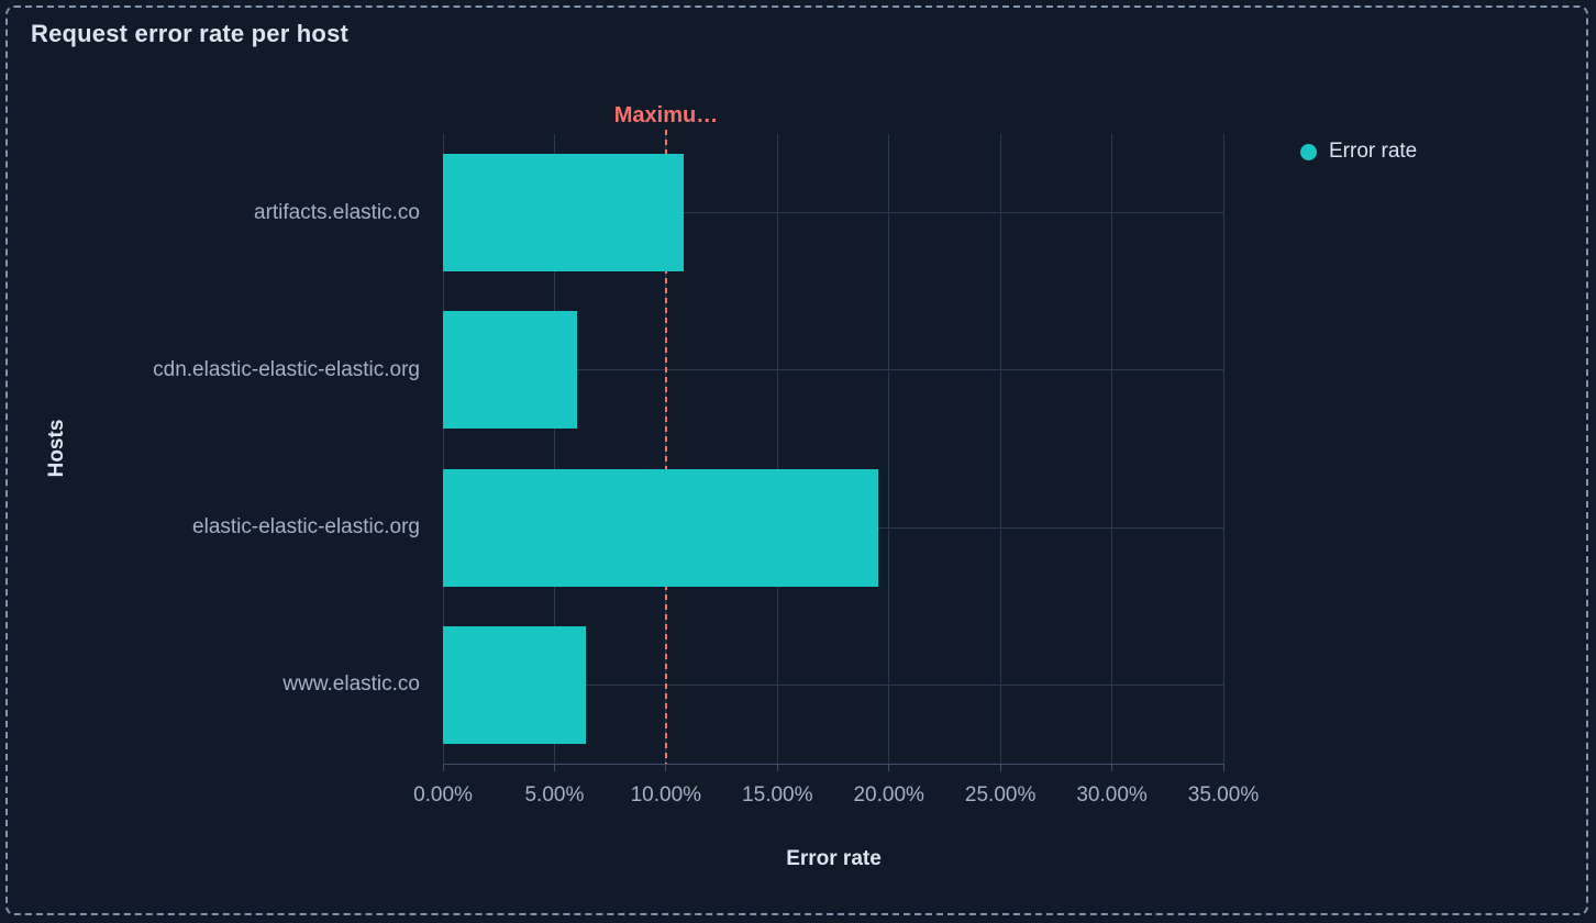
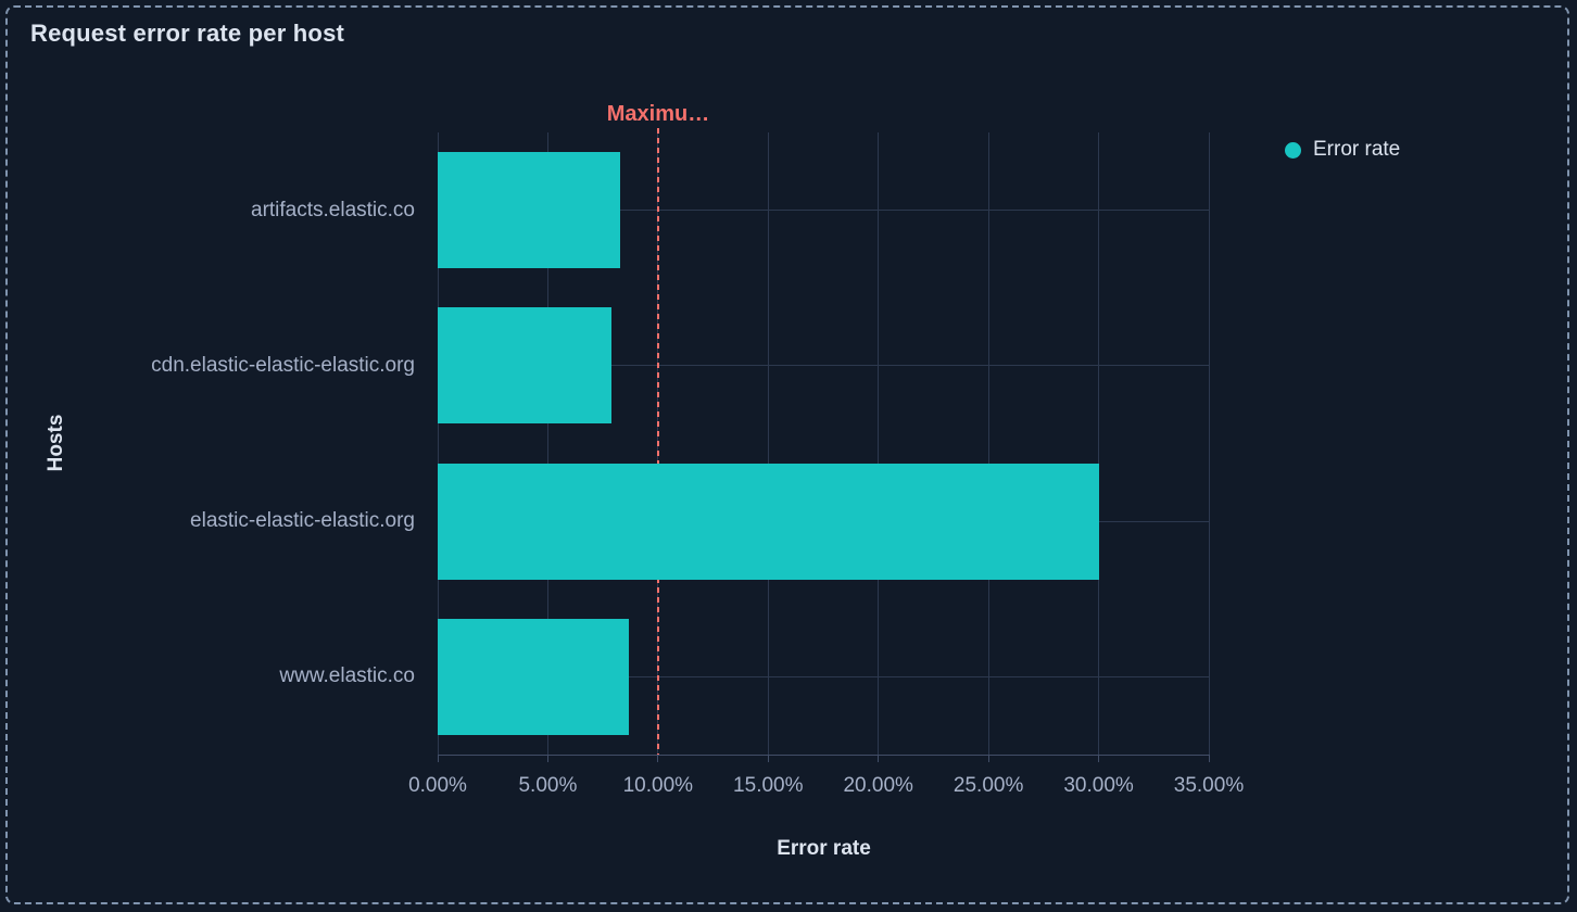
artifacts.elastic.co: 10.8% -> 8.3%
cdn.elastic-elastic-elastic.org: 6.0% -> 7.9%
elastic-elastic-elastic.org: 19.5% -> 30.0%
www.elastic.co: 6.4% -> 8.7%
